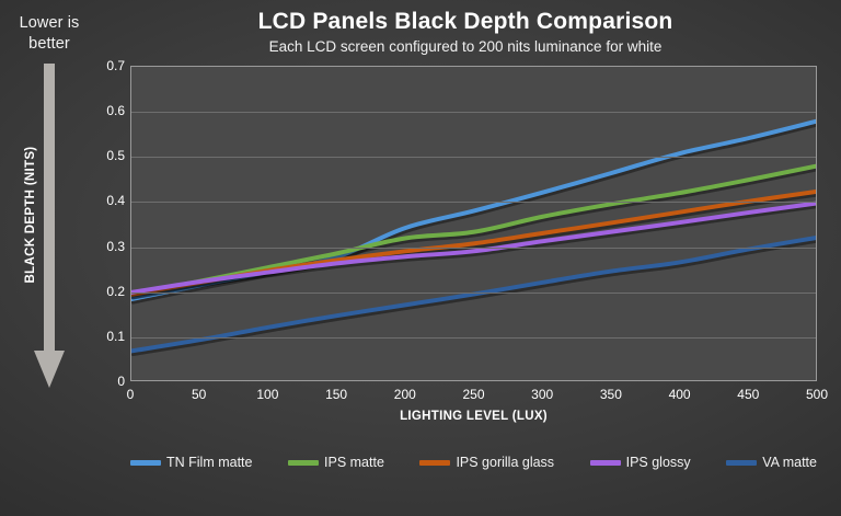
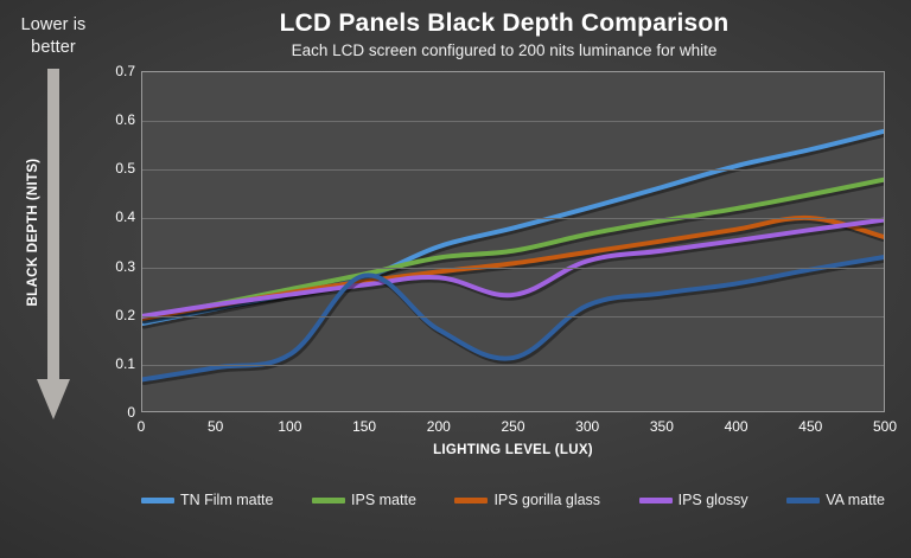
VA matte/150: 0.14 -> 0.28
IPS glossy/250: 0.29 -> 0.24
VA matte/250: 0.19 -> 0.11
IPS gorilla glass/500: 0.42 -> 0.36
